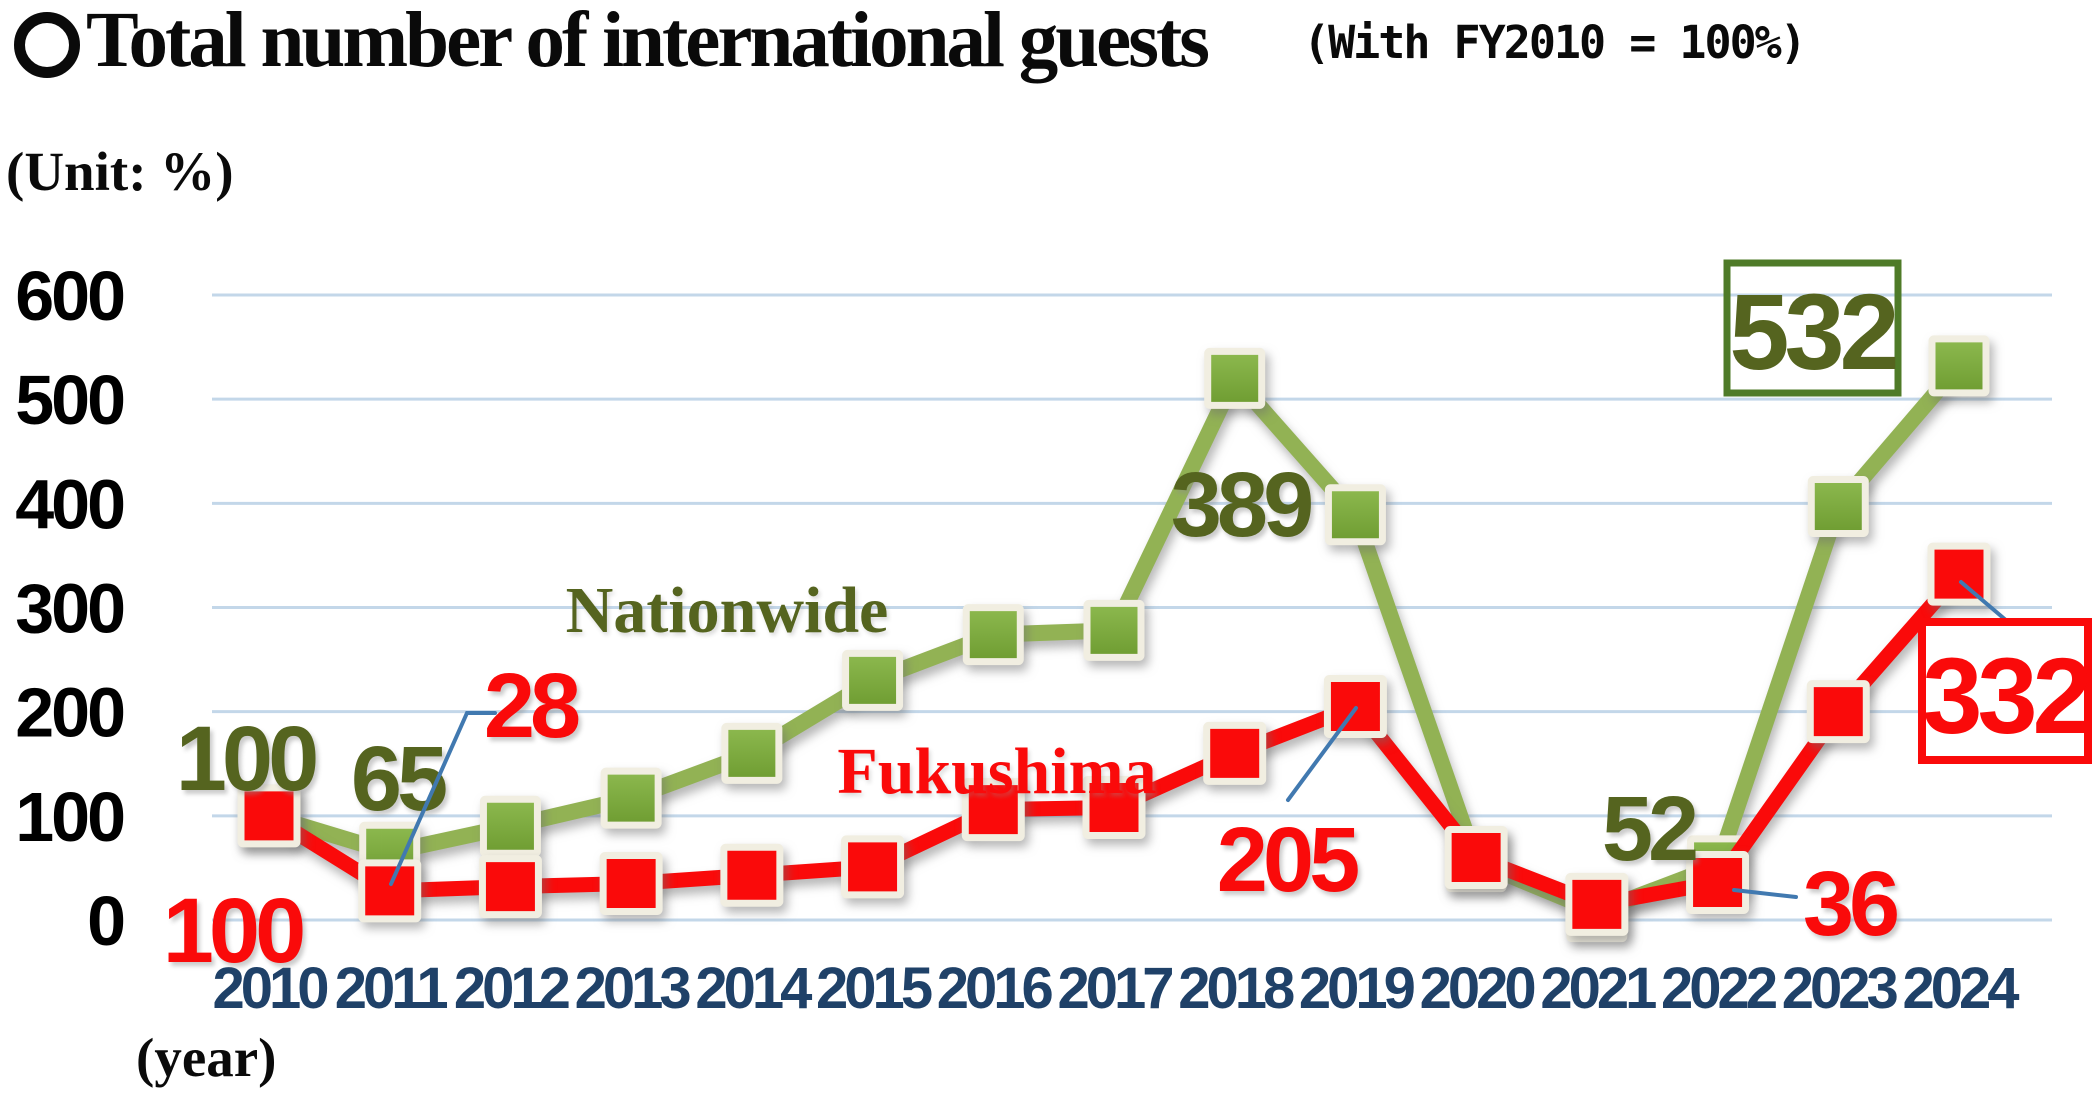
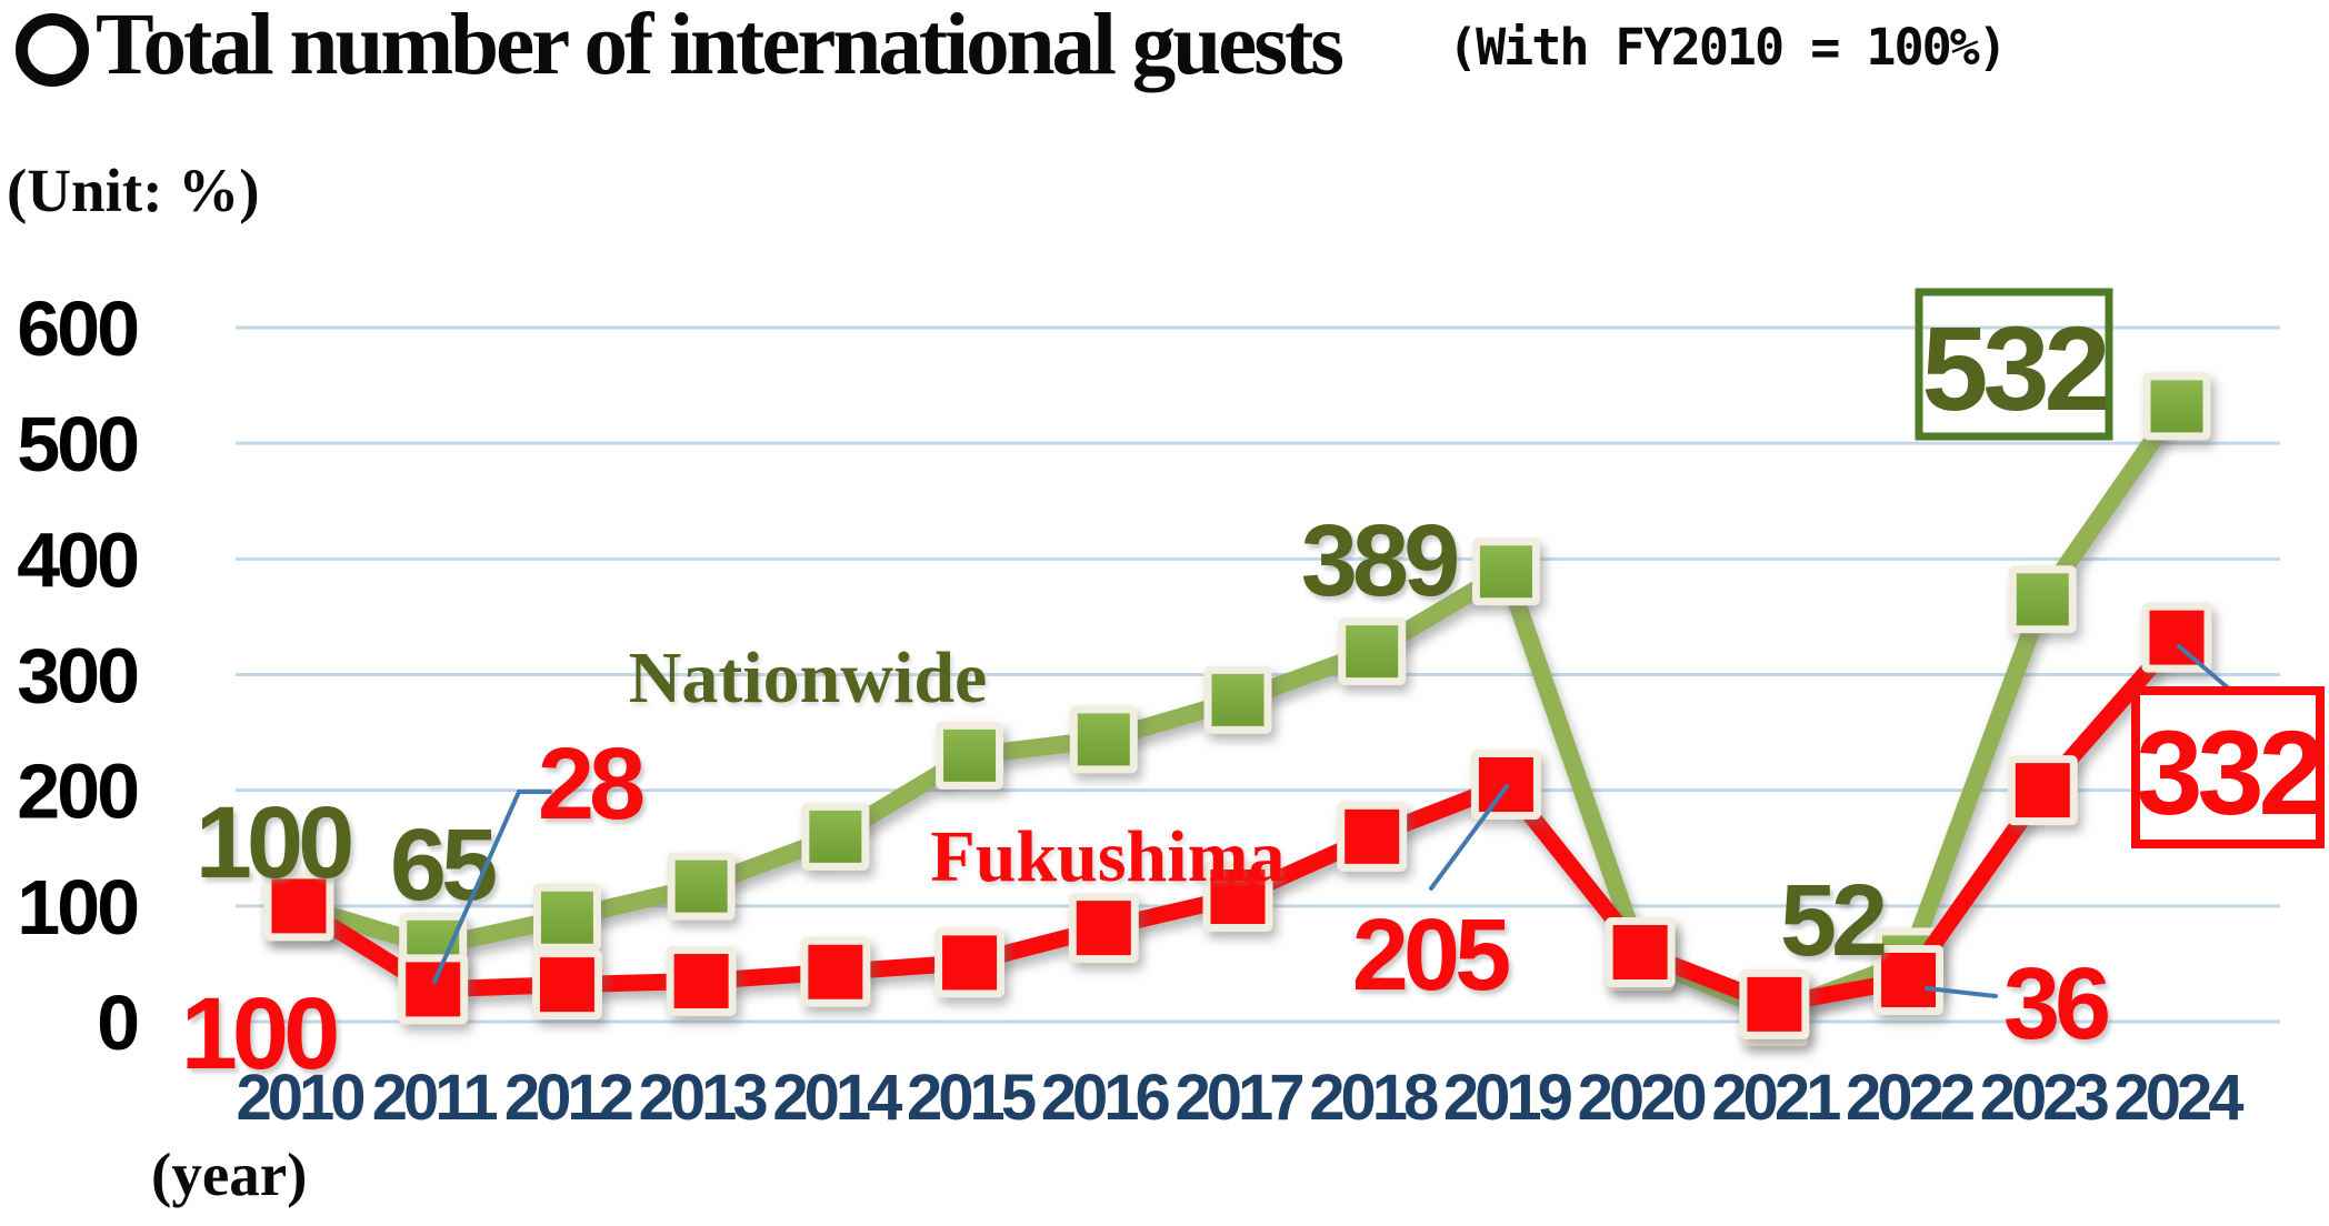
Nationwide/2016: 274 -> 244
Fukushima/2016: 106 -> 81
Nationwide/2018: 520 -> 320
Nationwide/2023: 397 -> 365
